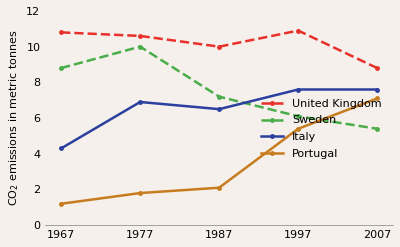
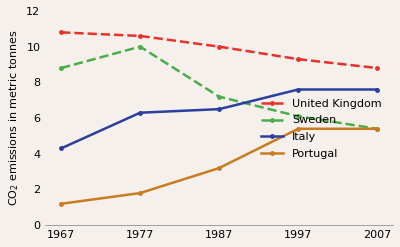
Italy/1977: 6.9 -> 6.3
Portugal/1987: 2.1 -> 3.2
United Kingdom/1997: 10.9 -> 9.3
Portugal/2007: 7.1 -> 5.4
